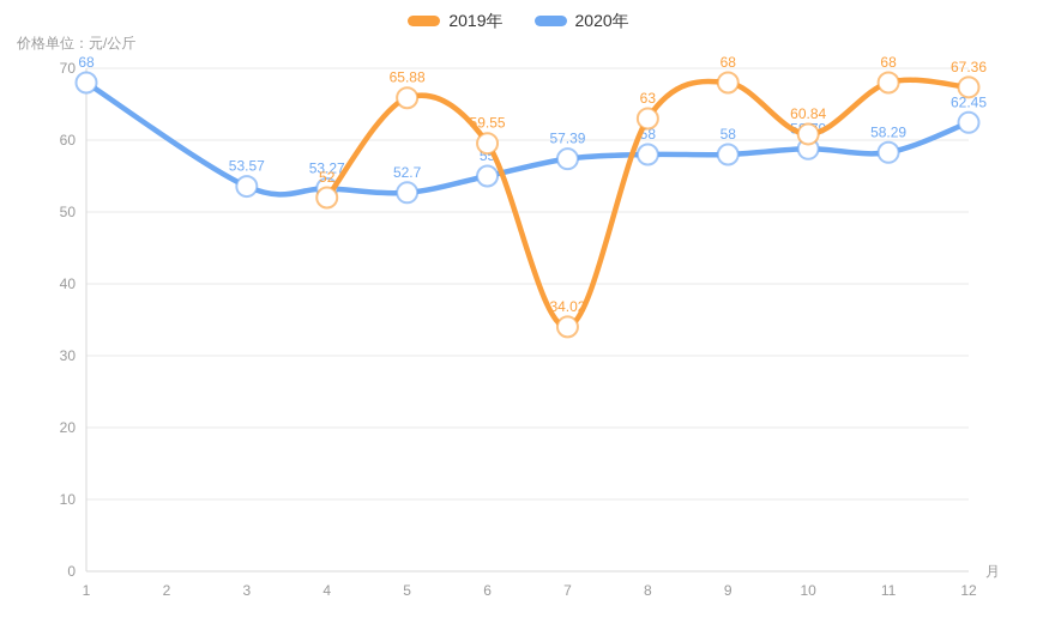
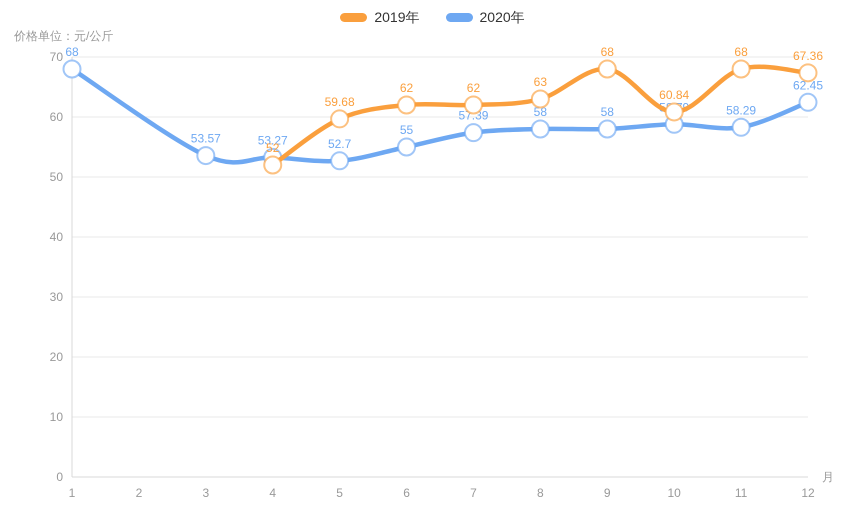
2019年/5: 65.88 -> 59.68
2019年/6: 59.55 -> 62
2019年/7: 34.02 -> 62
